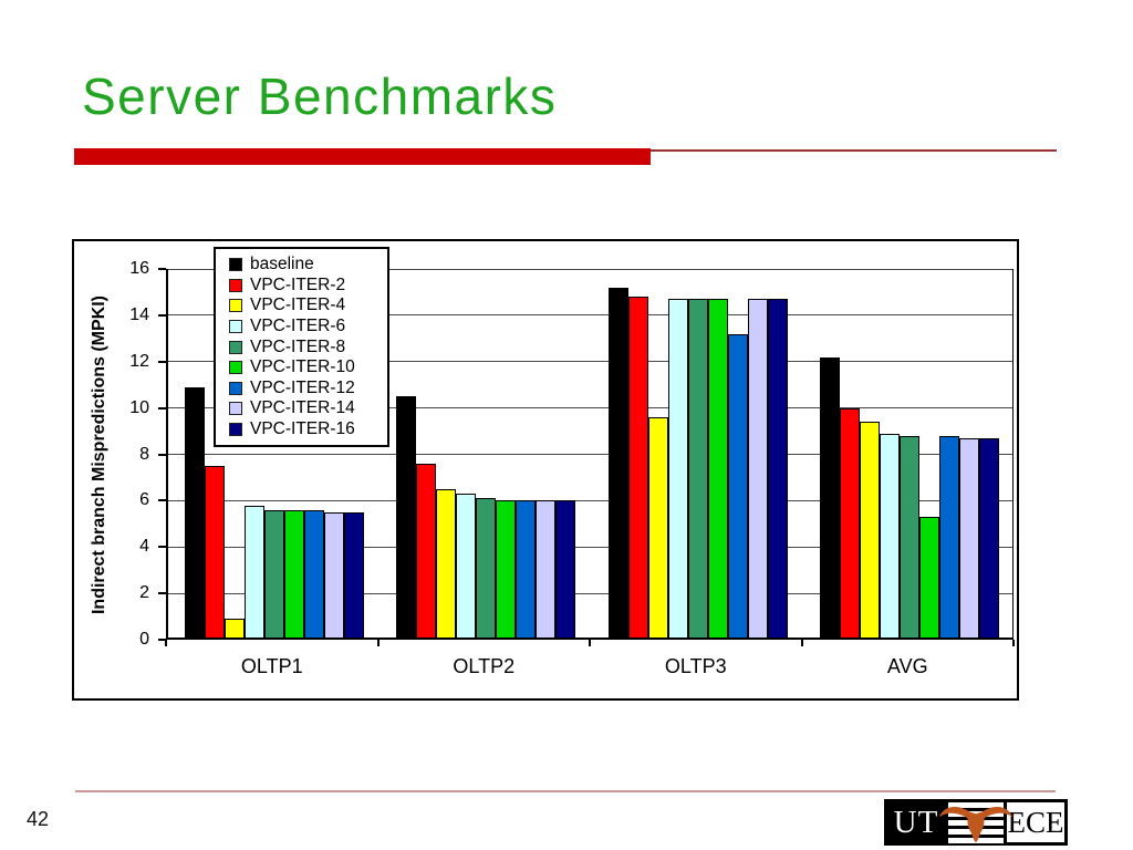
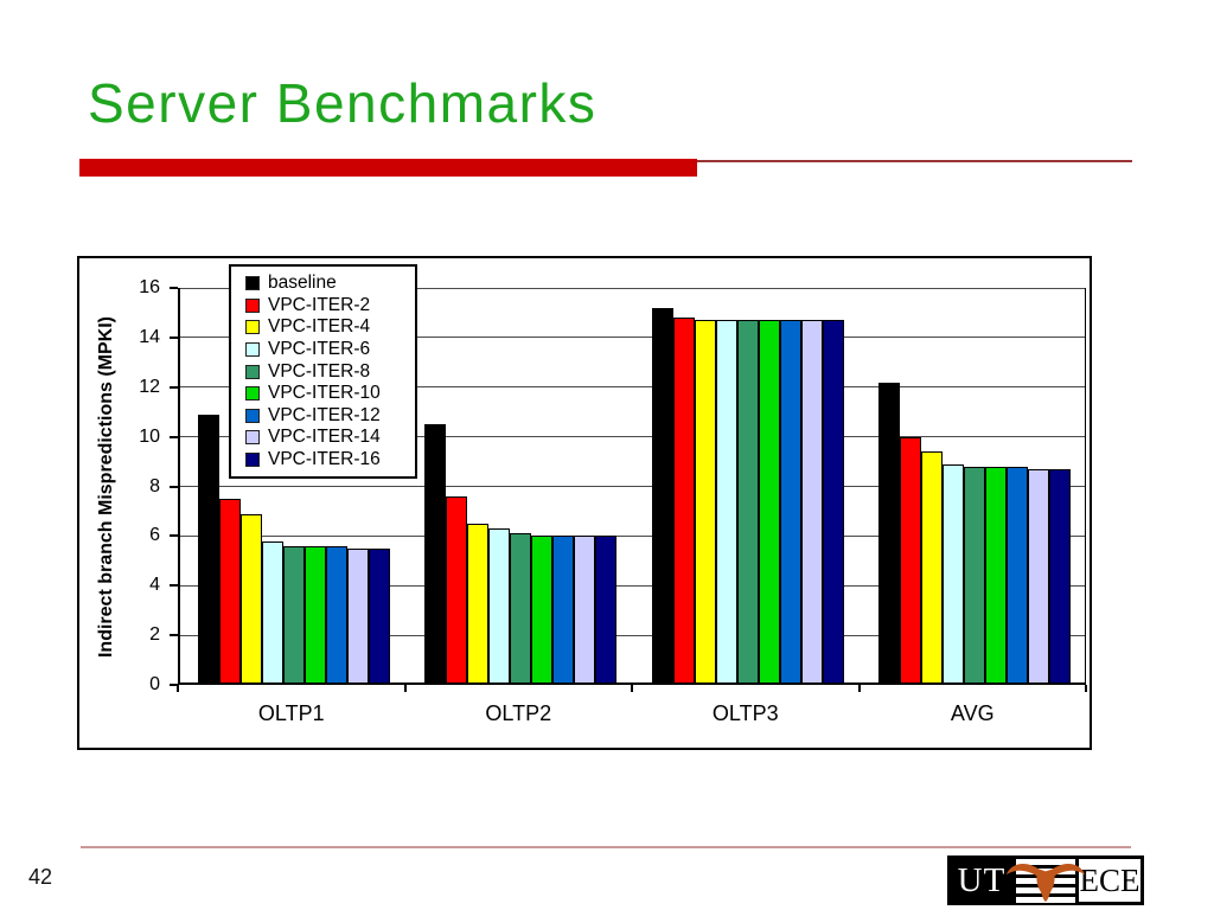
VPC-ITER-4/OLTP1: 0.8 -> 6.8
VPC-ITER-4/OLTP3: 9.5 -> 14.6
VPC-ITER-12/OLTP3: 13.1 -> 14.6
VPC-ITER-10/AVG: 5.2 -> 8.7
